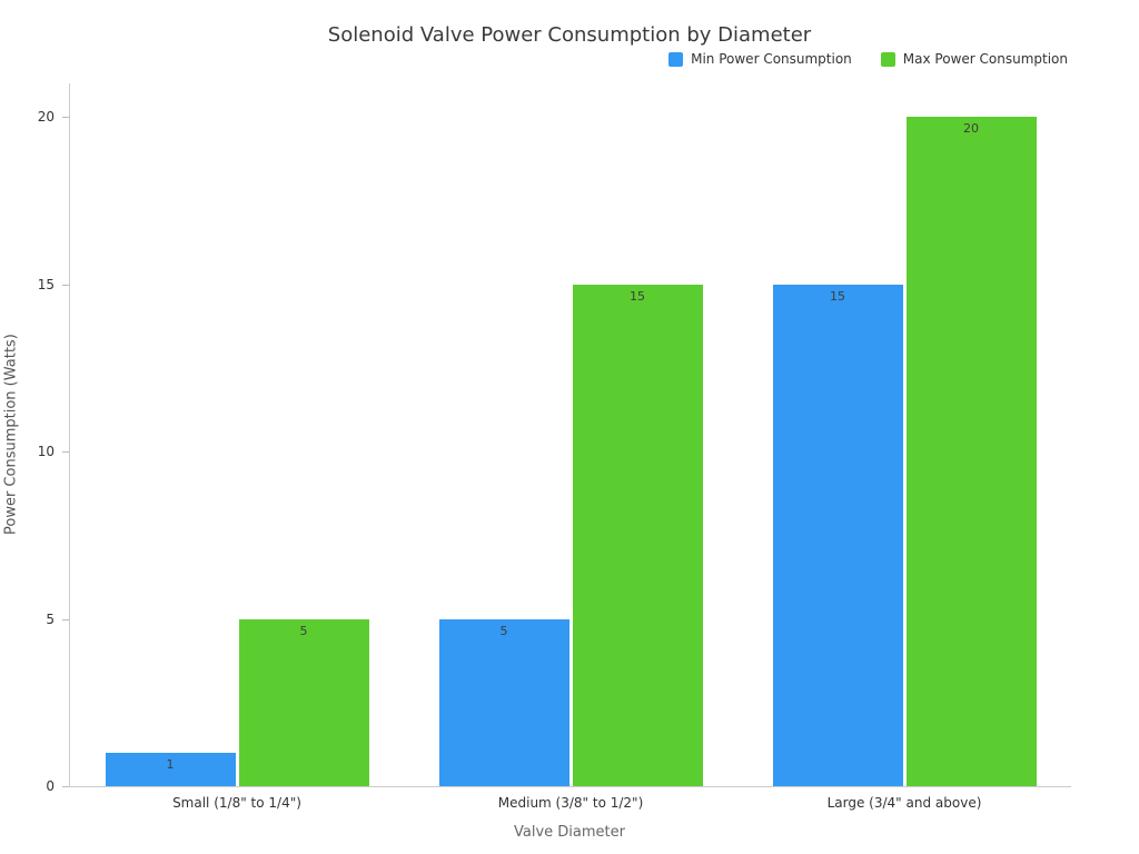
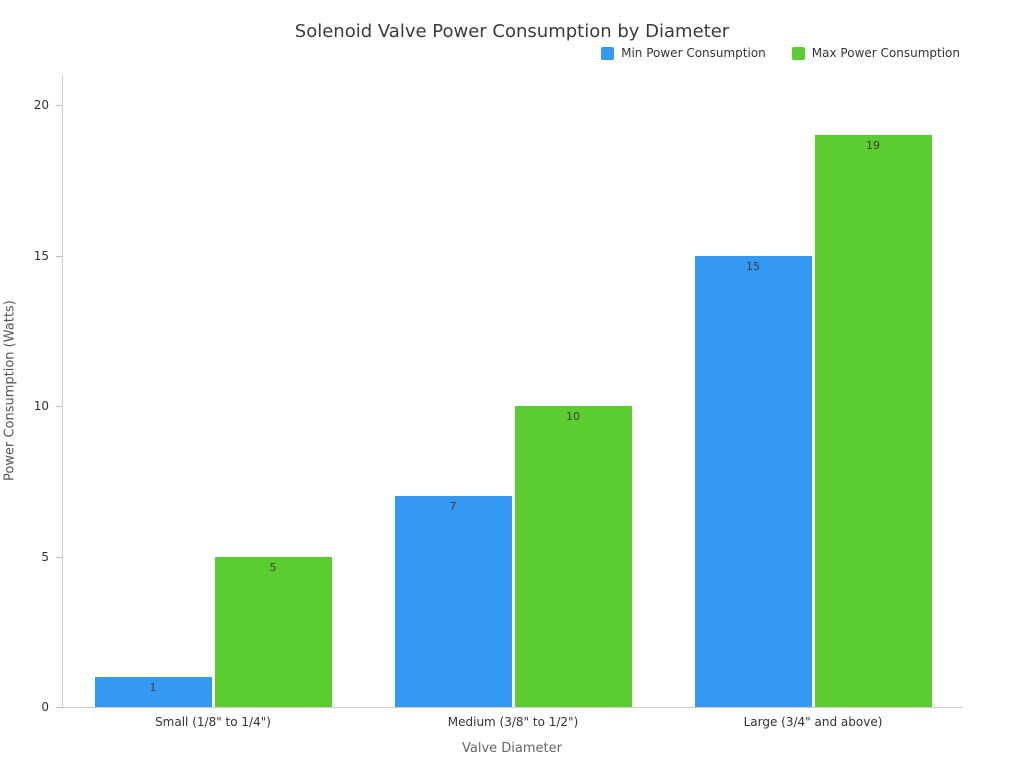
Min Power Consumption/Medium (3/8" to 1/2"): 5 -> 7
Max Power Consumption/Medium (3/8" to 1/2"): 15 -> 10
Max Power Consumption/Large (3/4" and above): 20 -> 19
